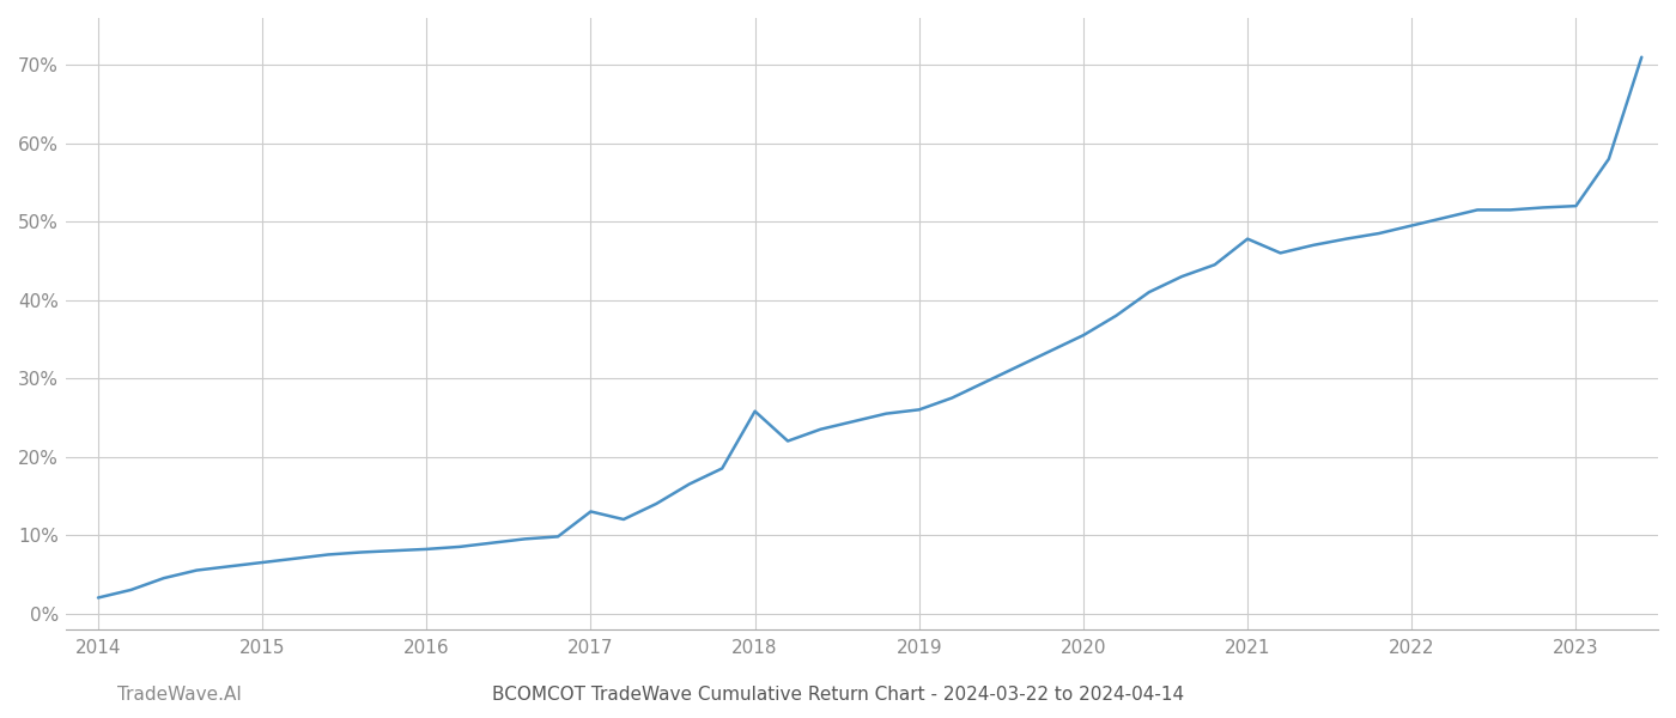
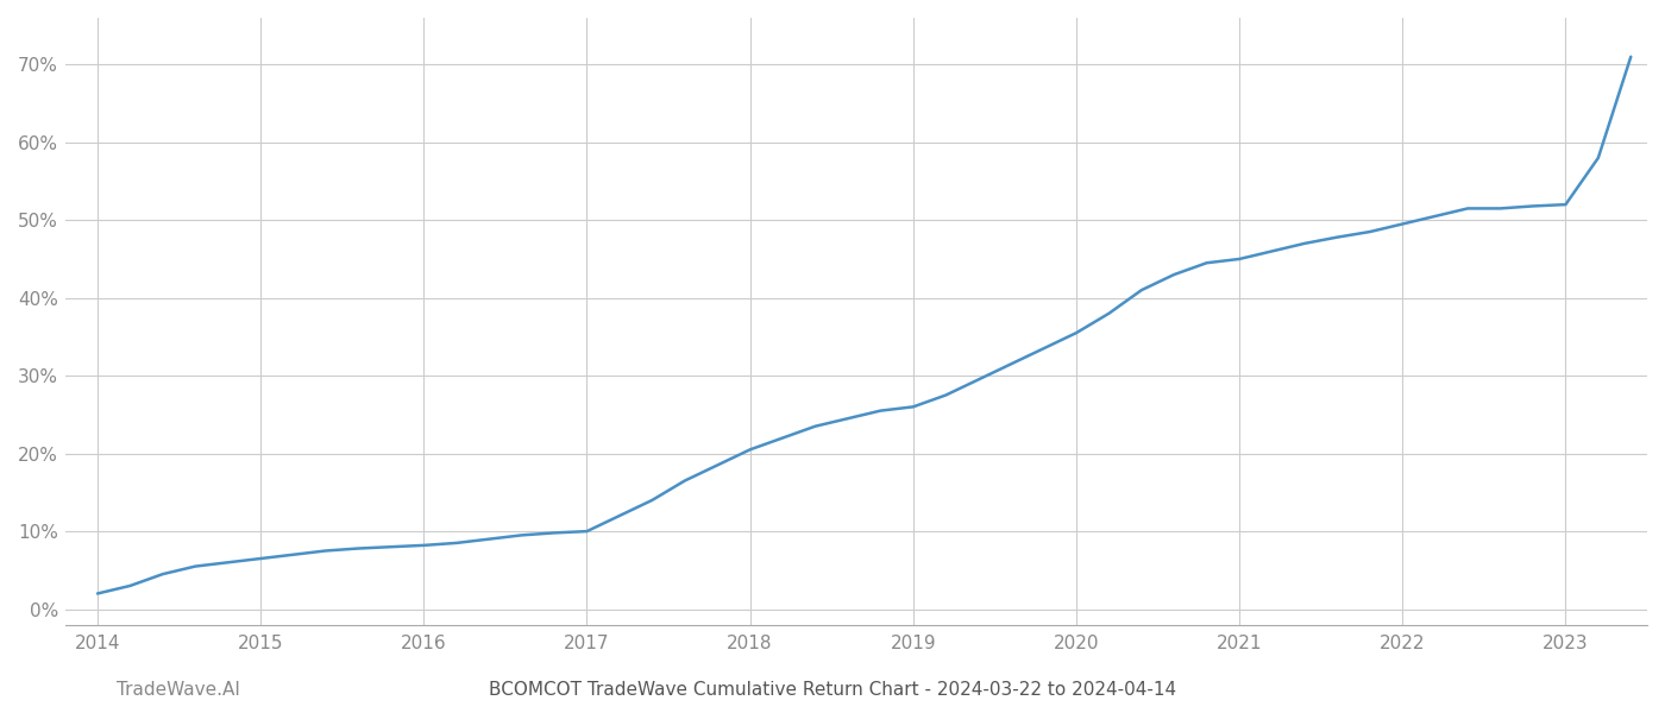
2017: 13.0% -> 10.0%
2018: 25.8% -> 20.5%
2021: 47.8% -> 45.0%
